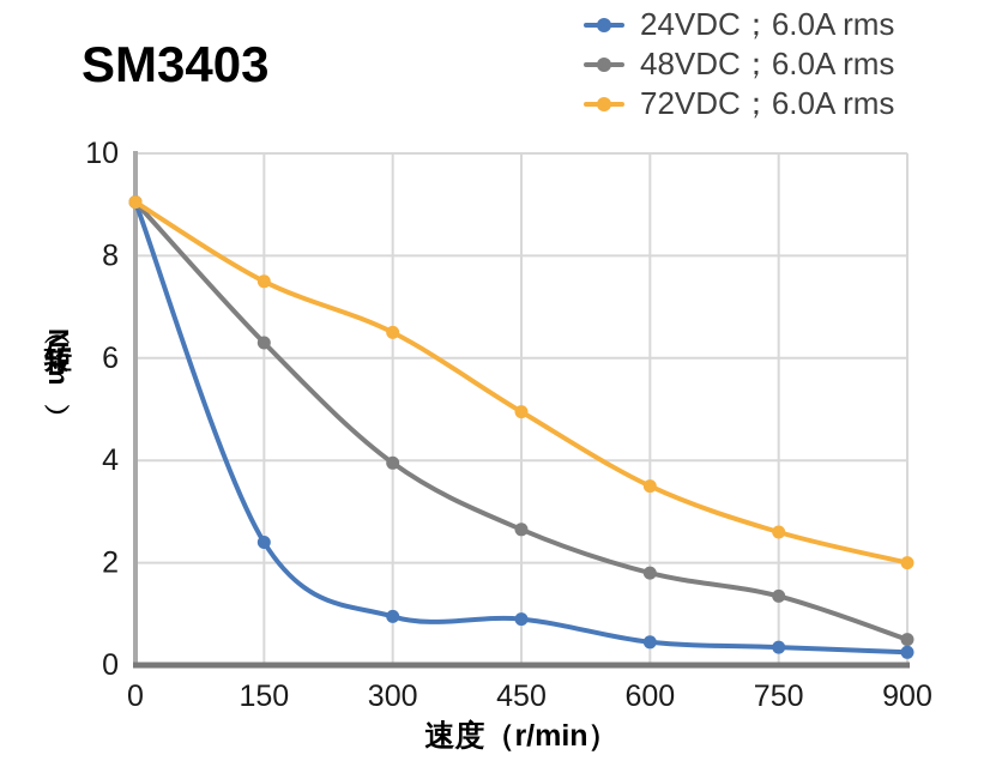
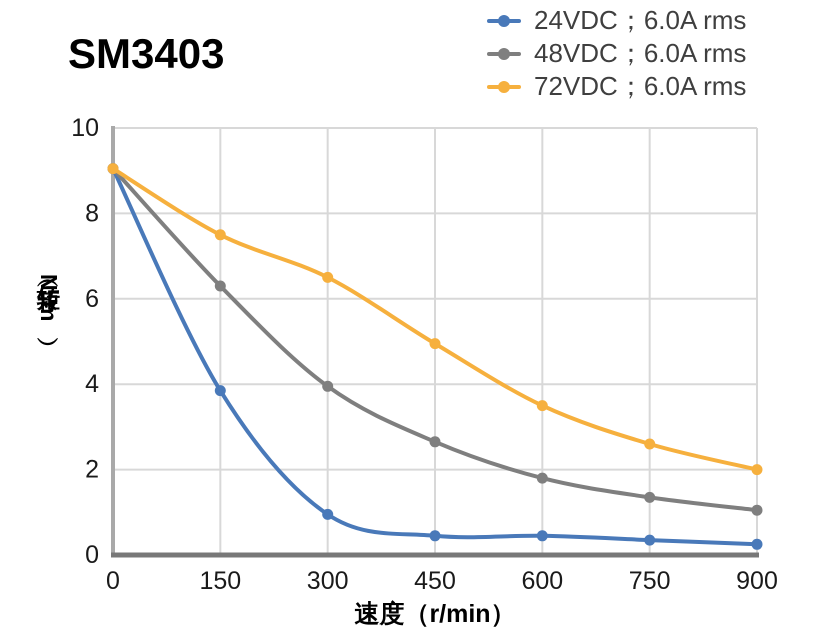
24VDC；6.0A rms/150: 2.4 -> 3.9
24VDC；6.0A rms/450: 0.9 -> 0.5
48VDC；6.0A rms/900: 0.5 -> 1.1
